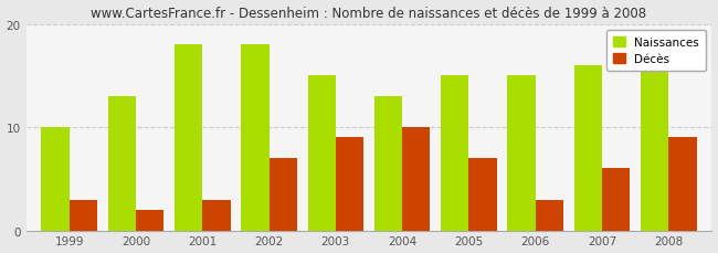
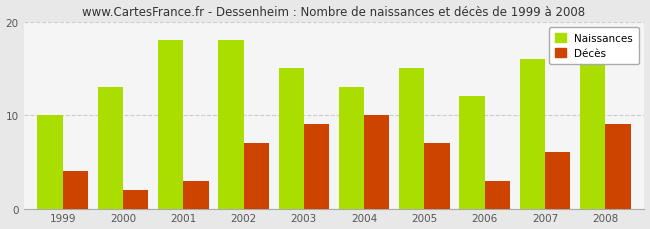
Décès/1999: 3 -> 4
Naissances/2006: 15 -> 12
